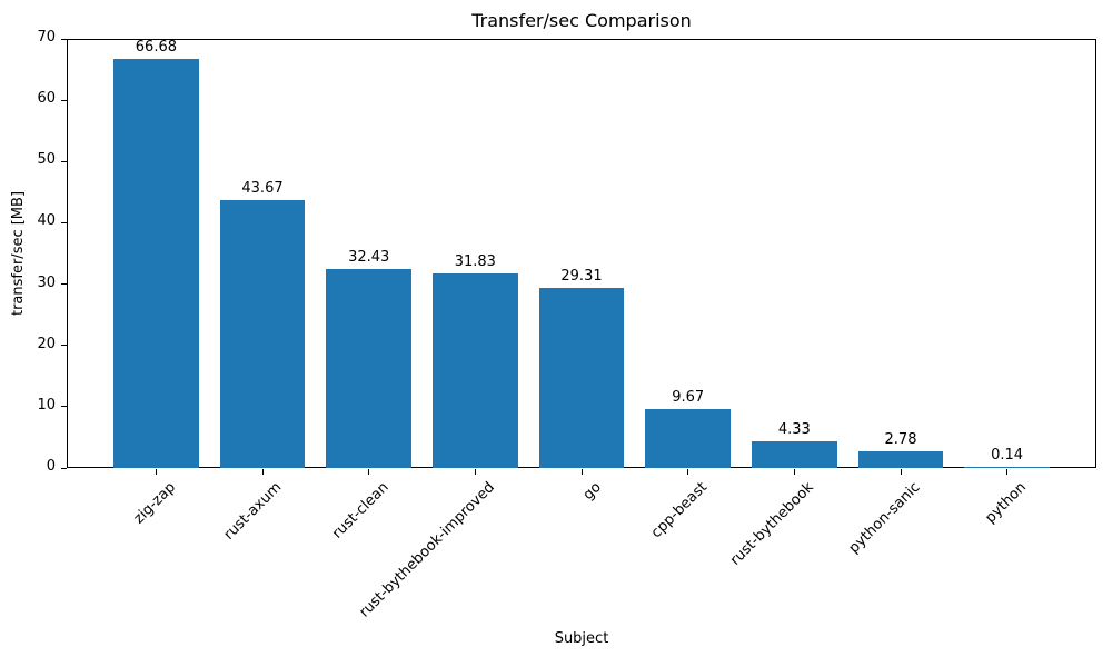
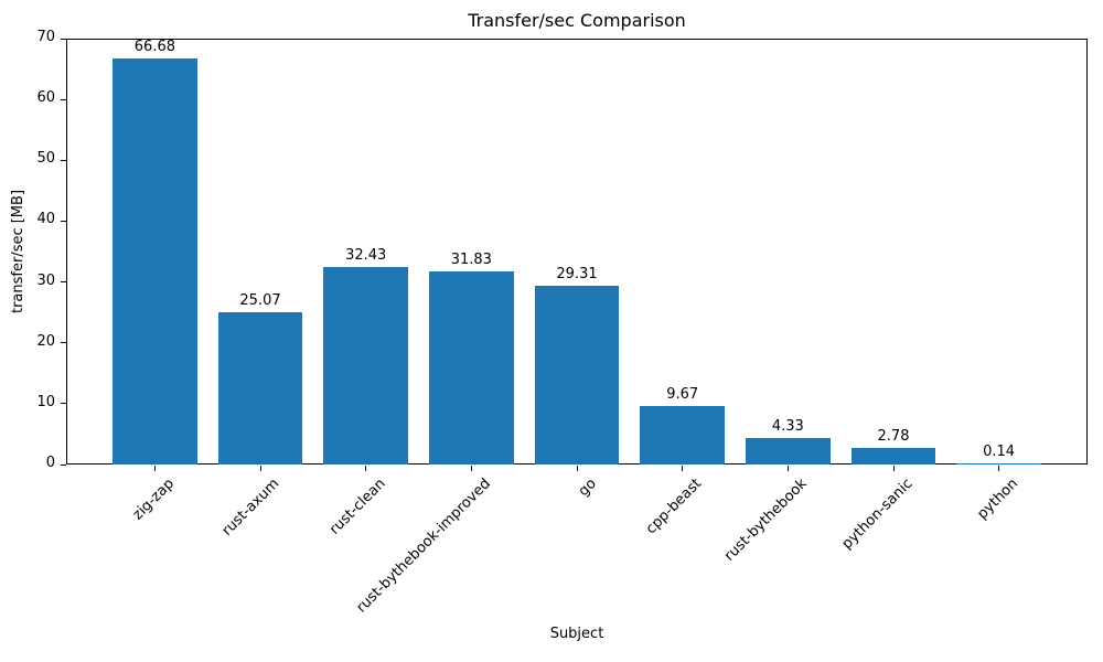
rust-axum: 43.67 -> 25.07
